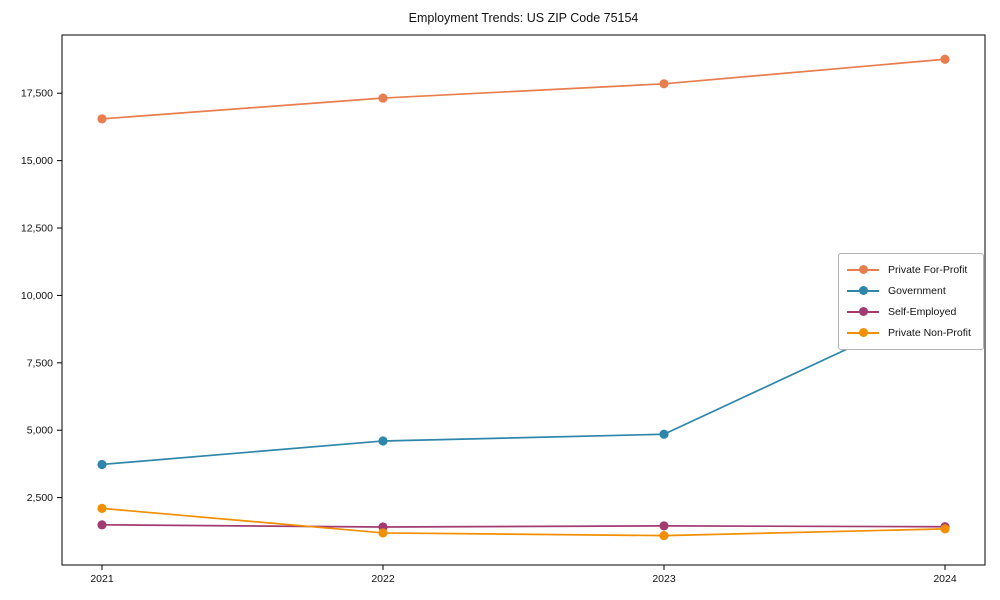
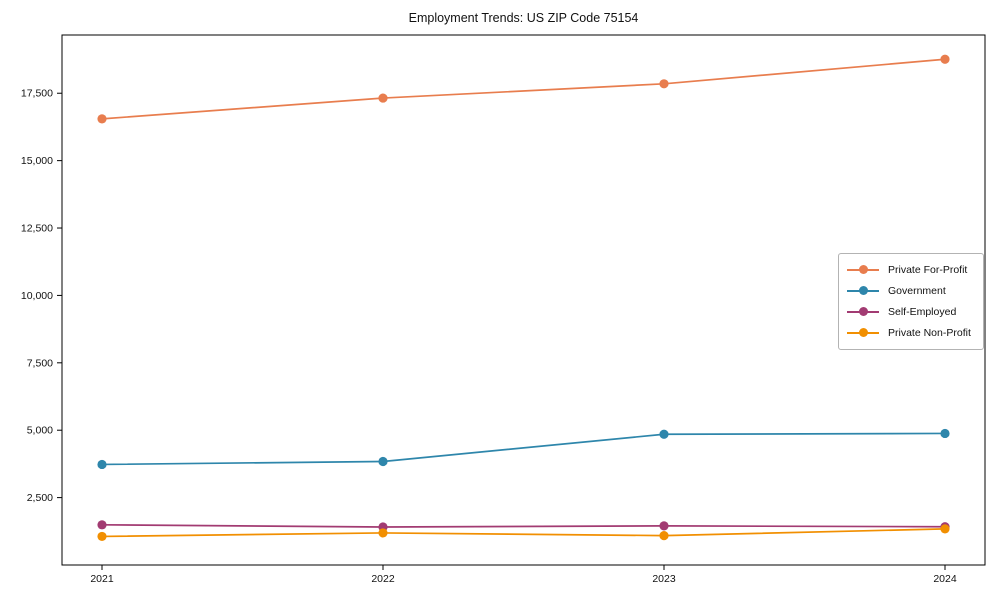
Private Non-Profit/2021: 2100 -> 1100
Government/2022: 4600 -> 3800
Government/2024: 9700 -> 4900
